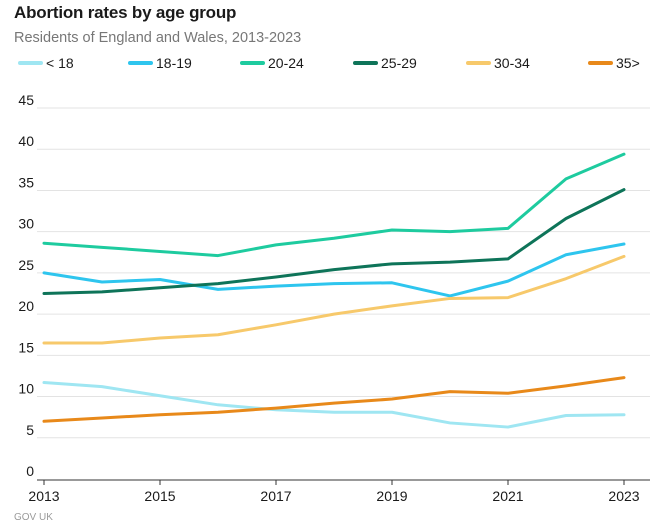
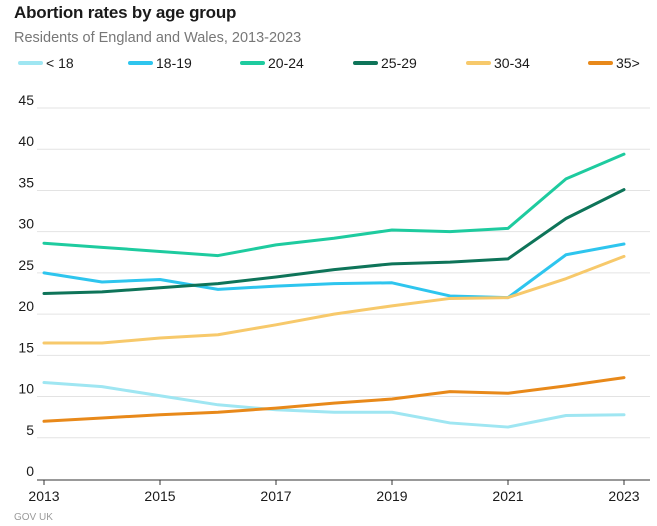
18-19/2021: 24 -> 22
